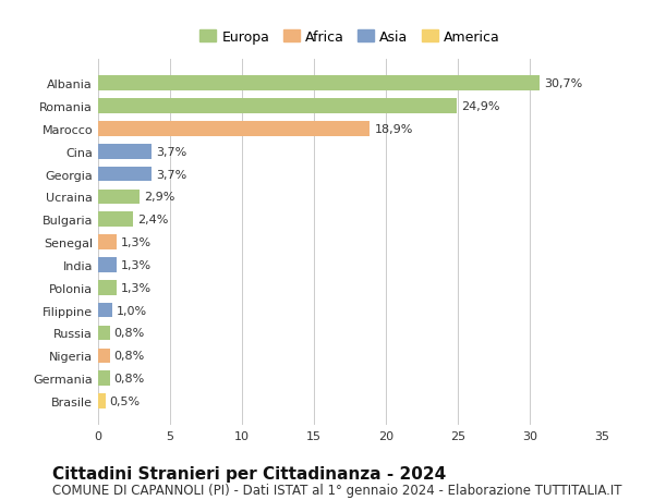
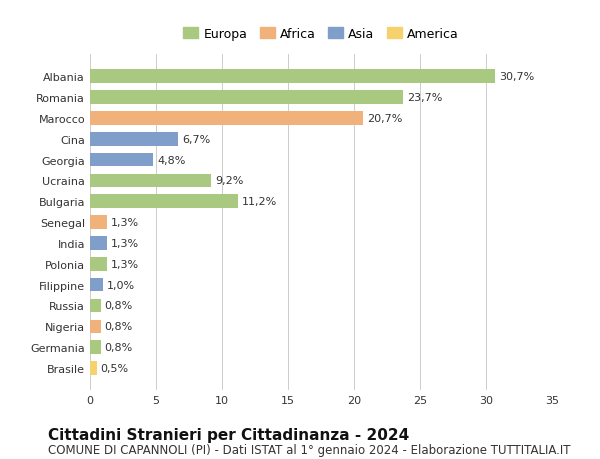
Romania: 24,9% -> 23,7%
Marocco: 18,9% -> 20,7%
Cina: 3,7% -> 6,7%
Georgia: 3,7% -> 4,8%
Ucraina: 2,9% -> 9,2%
Bulgaria: 2,4% -> 11,2%
